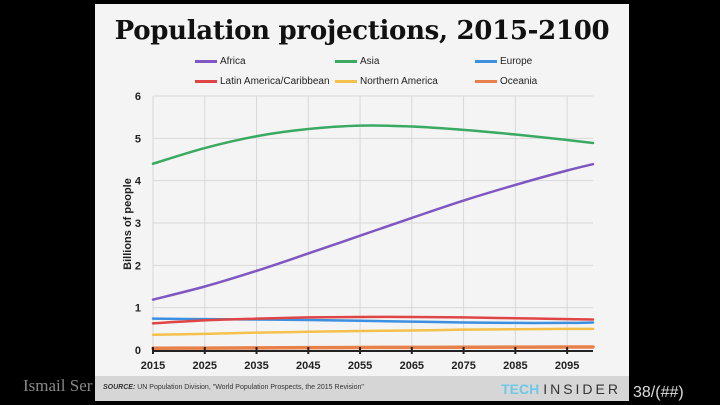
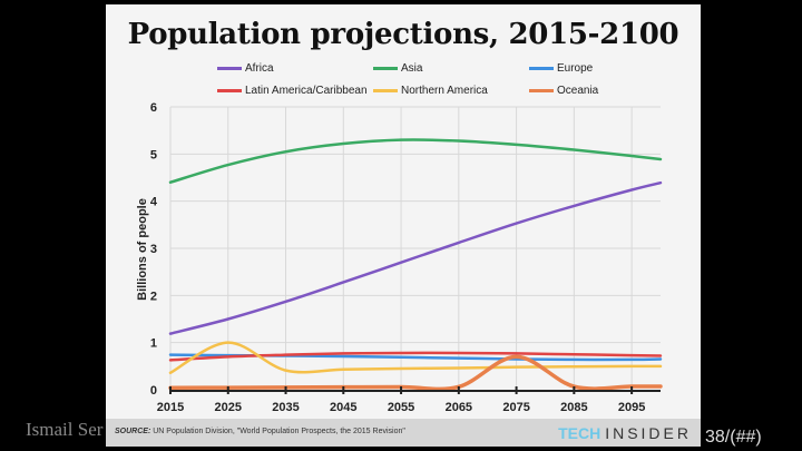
Northern America/2025: 0.4 -> 1.0
Oceania/2075: 0.1 -> 0.7
